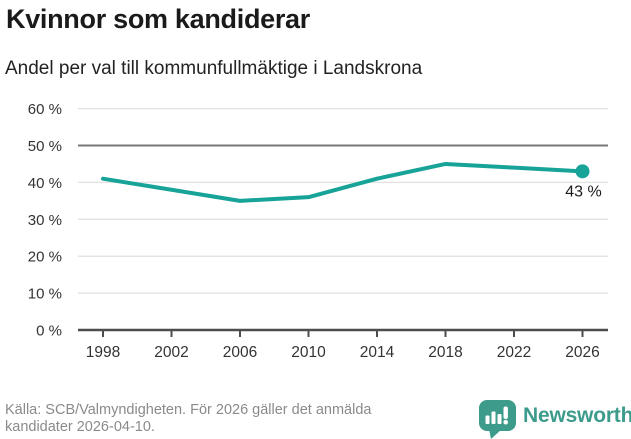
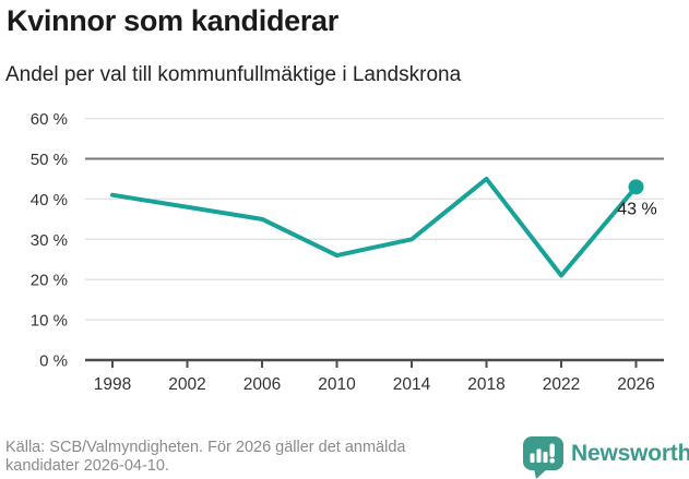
2010: 36% -> 26%
2014: 41% -> 30%
2022: 44% -> 21%
